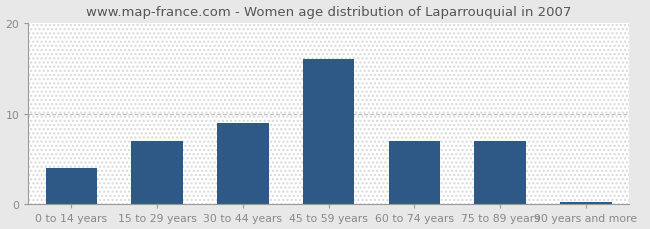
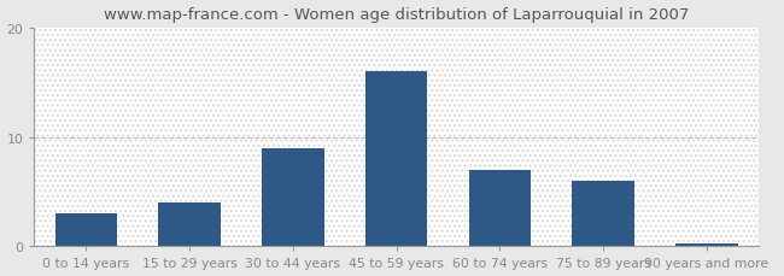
0 to 14 years: 4.0 -> 3.0
15 to 29 years: 7.0 -> 4.0
75 to 89 years: 7.0 -> 6.0
